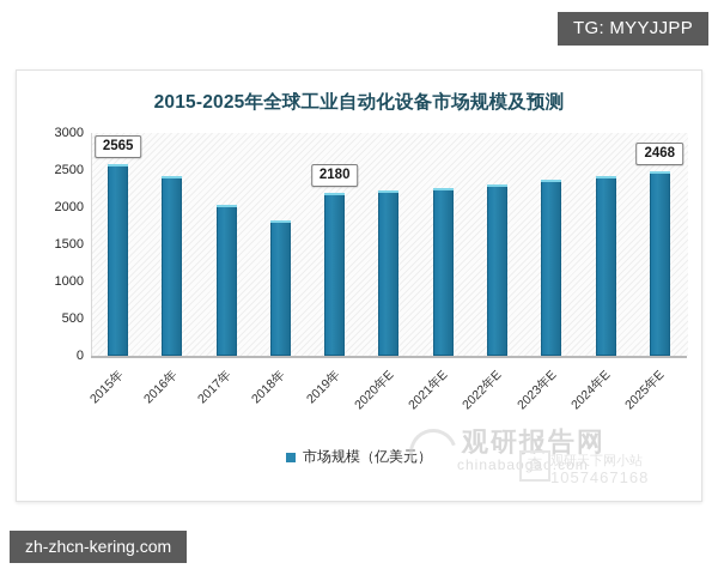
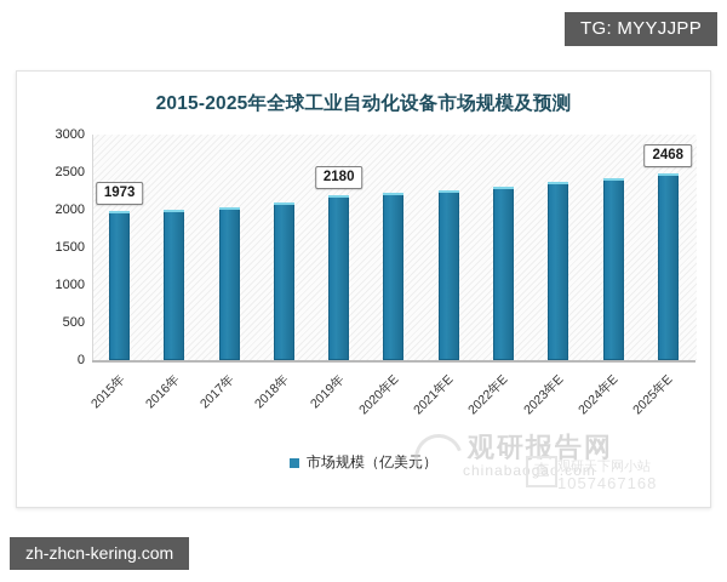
2015年: 2565 -> 1973
2016年: 2400 -> 2000
2018年: 1800 -> 2100
